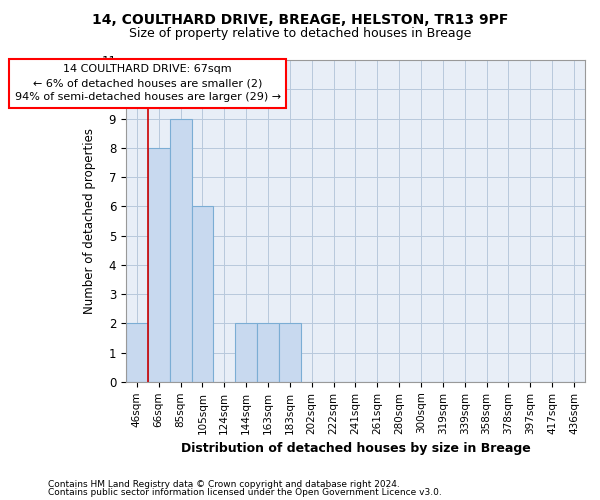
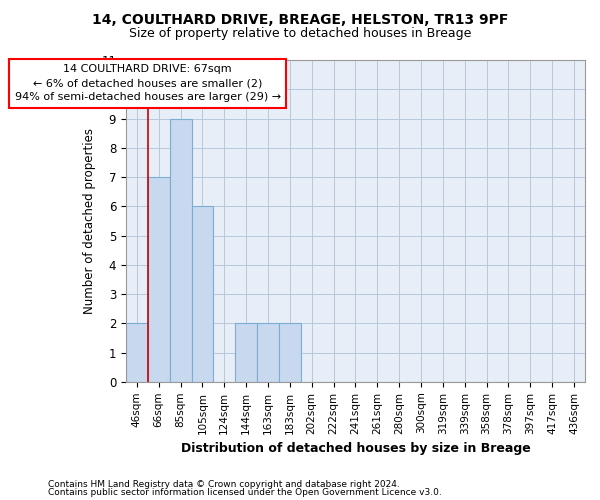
66sqm: 8 -> 7
